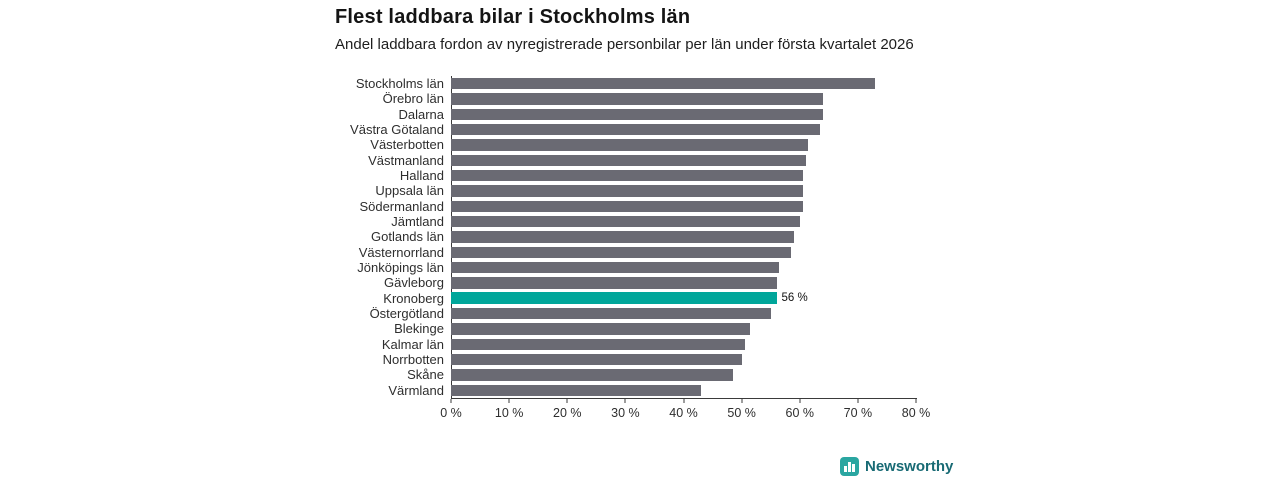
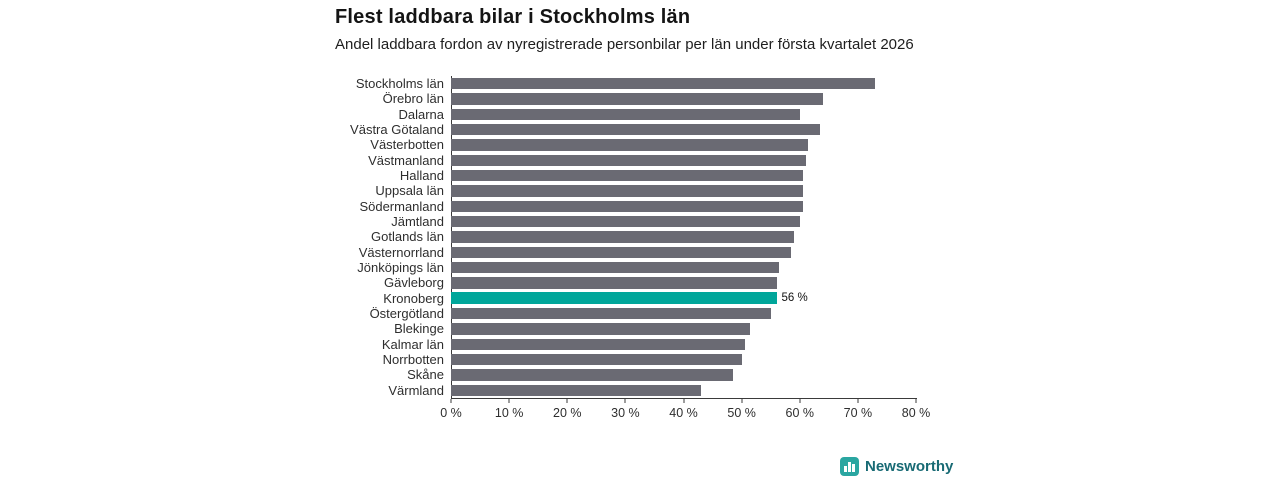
Dalarna: 64% -> 60%
